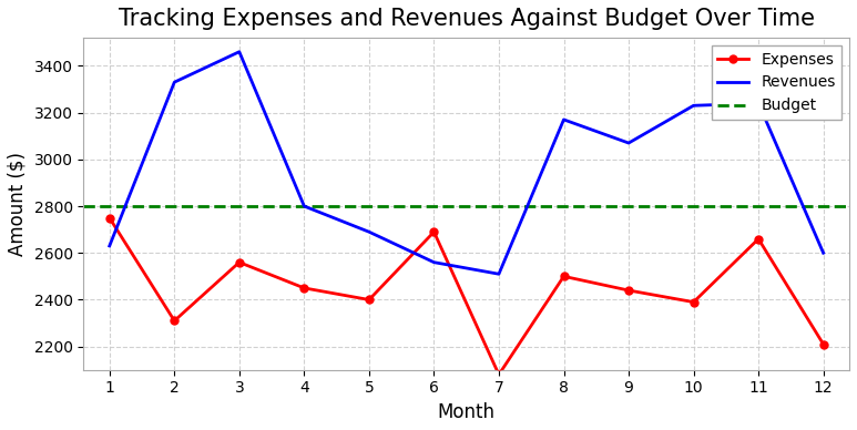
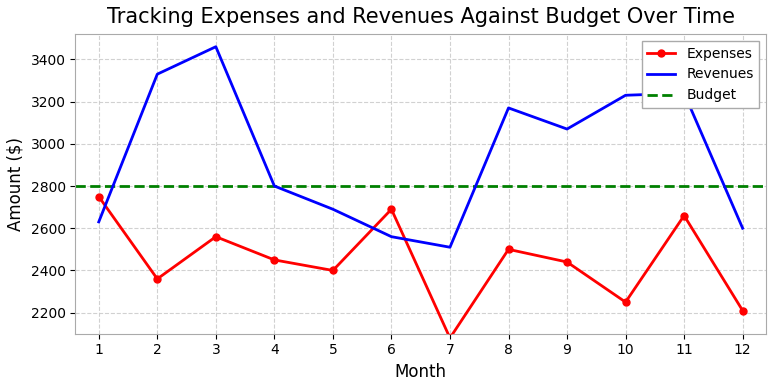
Expenses/2: 2310 -> 2360
Expenses/10: 2390 -> 2250
